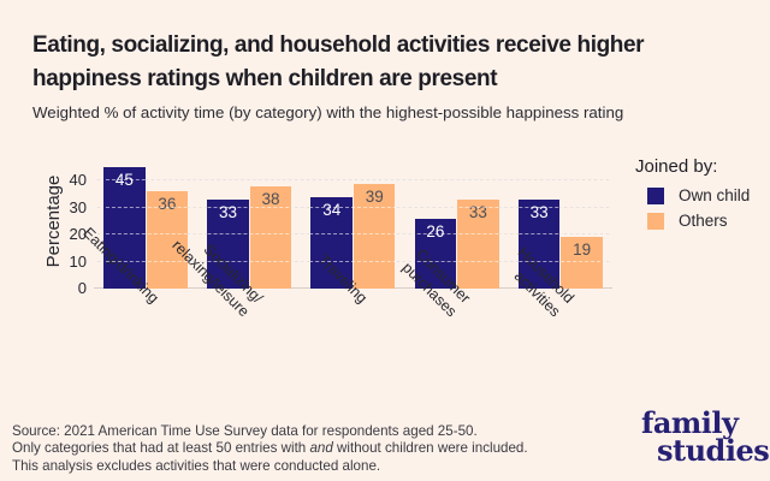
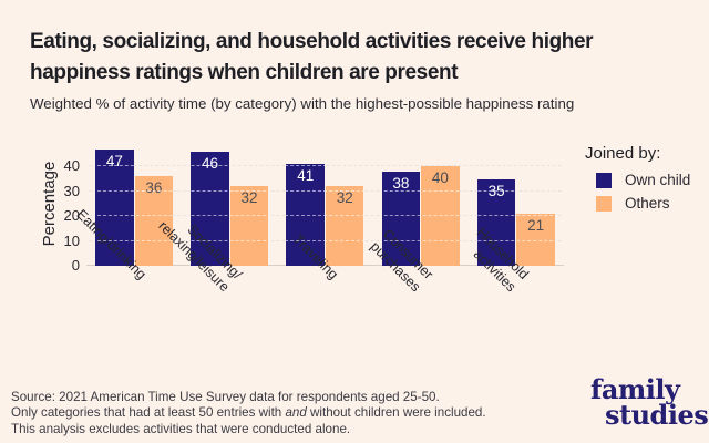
Own child/Eating/drinking: 45 -> 47
Own child/Socializing/ relaxing/leisure: 33 -> 46
Others/Socializing/ relaxing/leisure: 38 -> 32
Own child/Traveling: 34 -> 41
Others/Traveling: 39 -> 32
Own child/Consumer purchases: 26 -> 38
Others/Consumer purchases: 33 -> 40
Own child/Household activities: 33 -> 35
Others/Household activities: 19 -> 21
